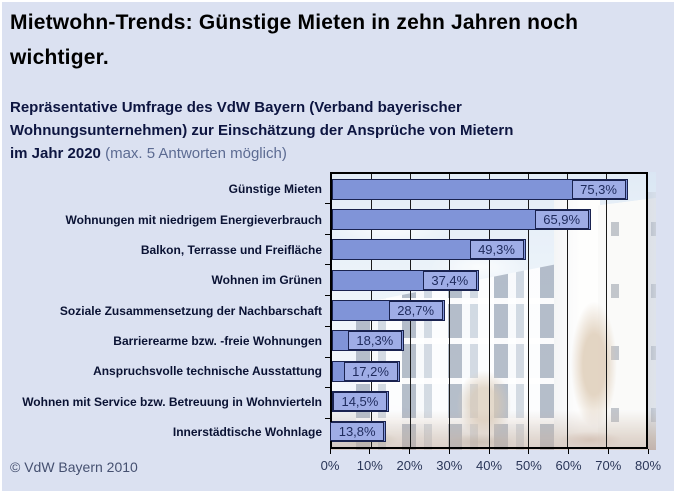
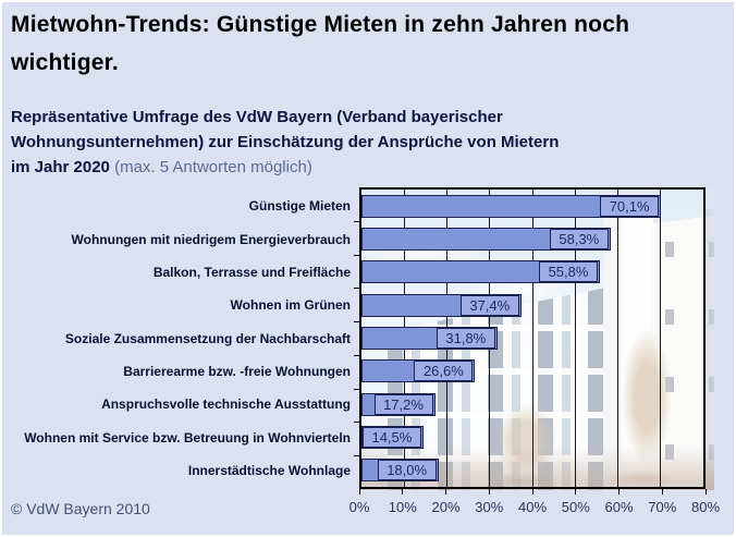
Günstige Mieten: 75,3% -> 70,1%
Wohnungen mit niedrigem Energieverbrauch: 65,9% -> 58,3%
Balkon, Terrasse und Freifläche: 49,3% -> 55,8%
Soziale Zusammensetzung der Nachbarschaft: 28,7% -> 31,8%
Barrierearme bzw. -freie Wohnungen: 18,3% -> 26,6%
Innerstädtische Wohnlage: 13,8% -> 18,0%
